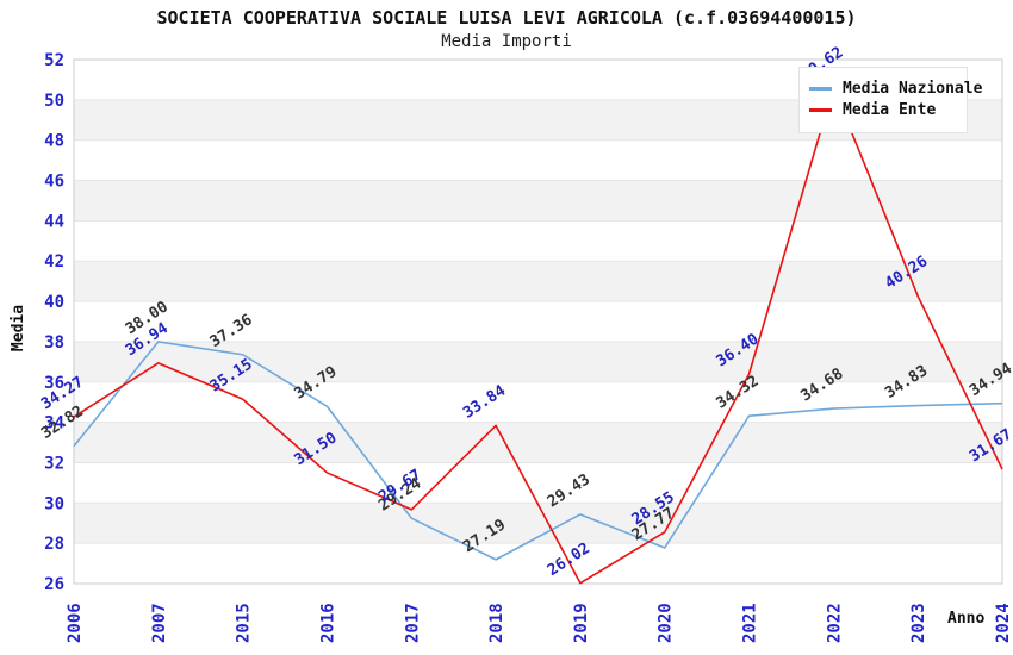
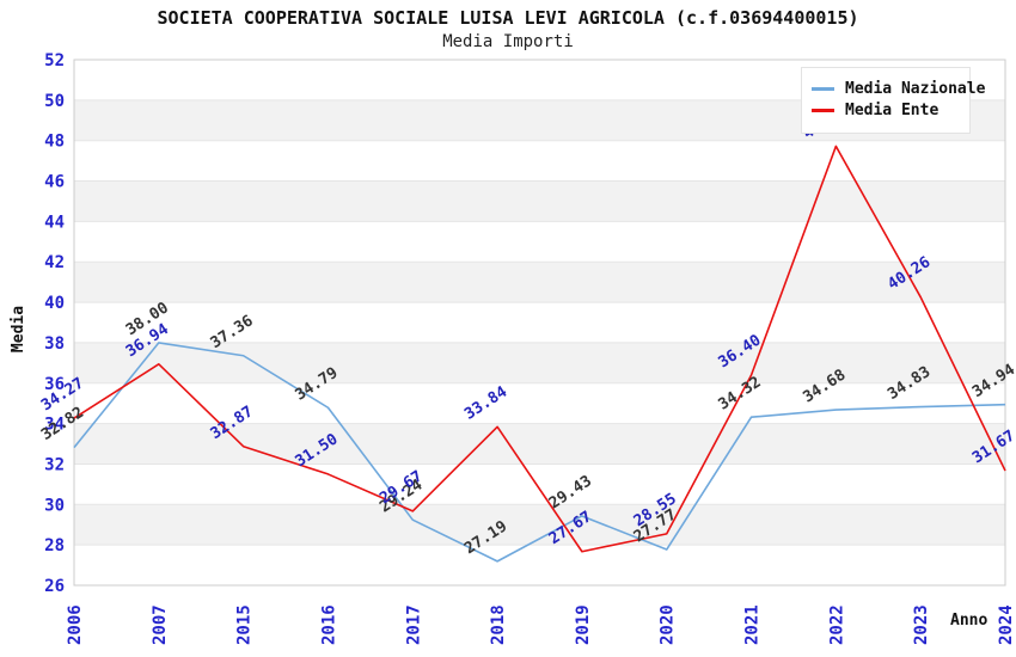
Media Ente/2015: 35.15 -> 32.87
Media Ente/2019: 26.02 -> 27.67
Media Ente/2022: 50.62 -> 47.72
